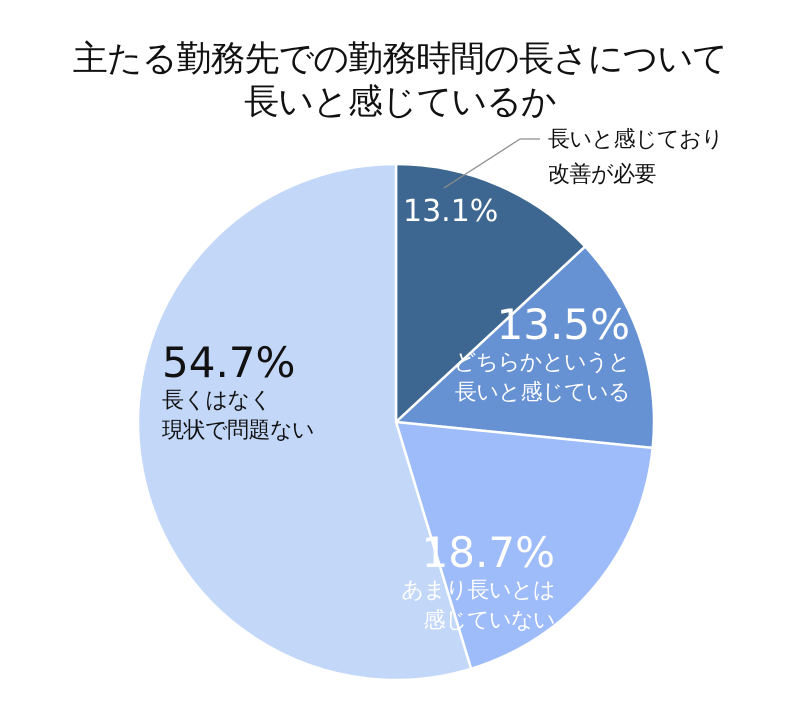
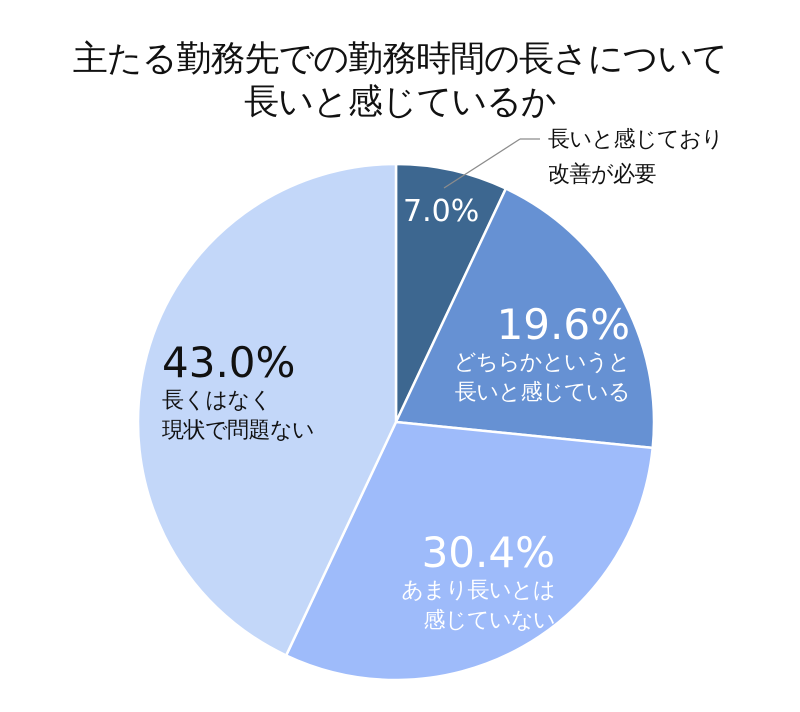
長いと感じており改善が必要: 13.1% -> 7.0%
どちらかというと長いと感じている: 13.5% -> 19.6%
あまり長いとは感じていない: 18.7% -> 30.4%
長くはなく現状で問題ない: 54.7% -> 43.0%
